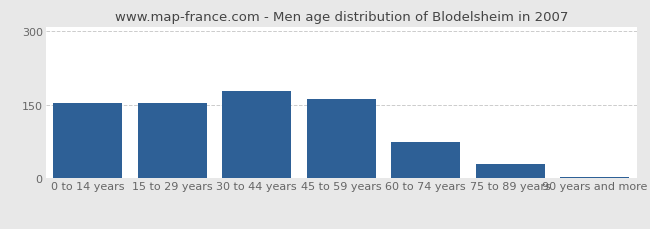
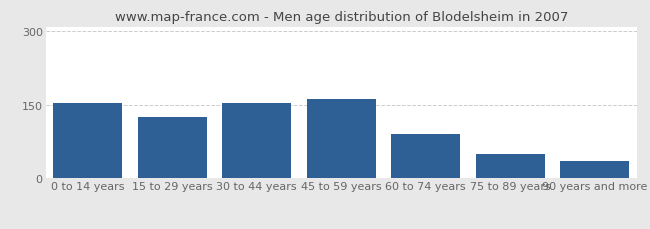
15 to 29 years: 153 -> 125
30 to 44 years: 178 -> 155
60 to 74 years: 75 -> 90
75 to 89 years: 30 -> 50
90 years and more: 3 -> 35
